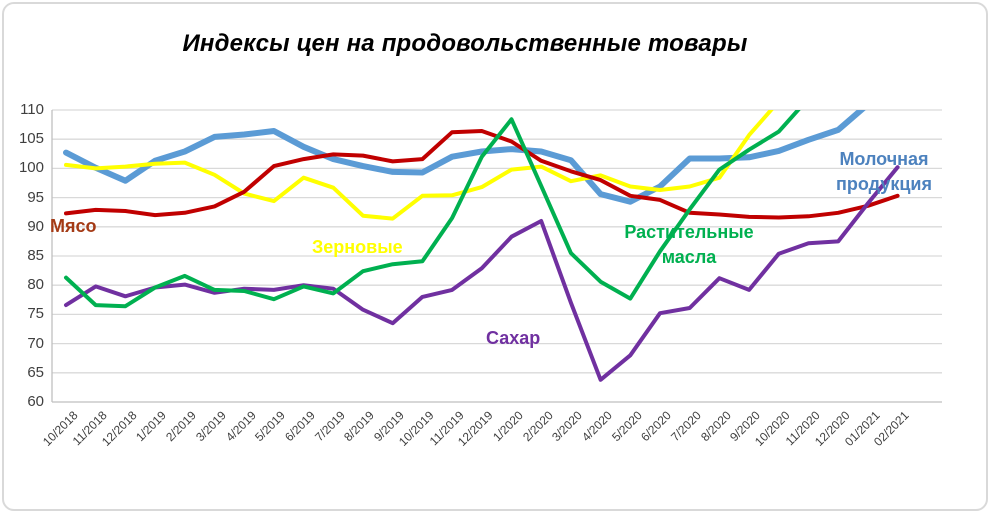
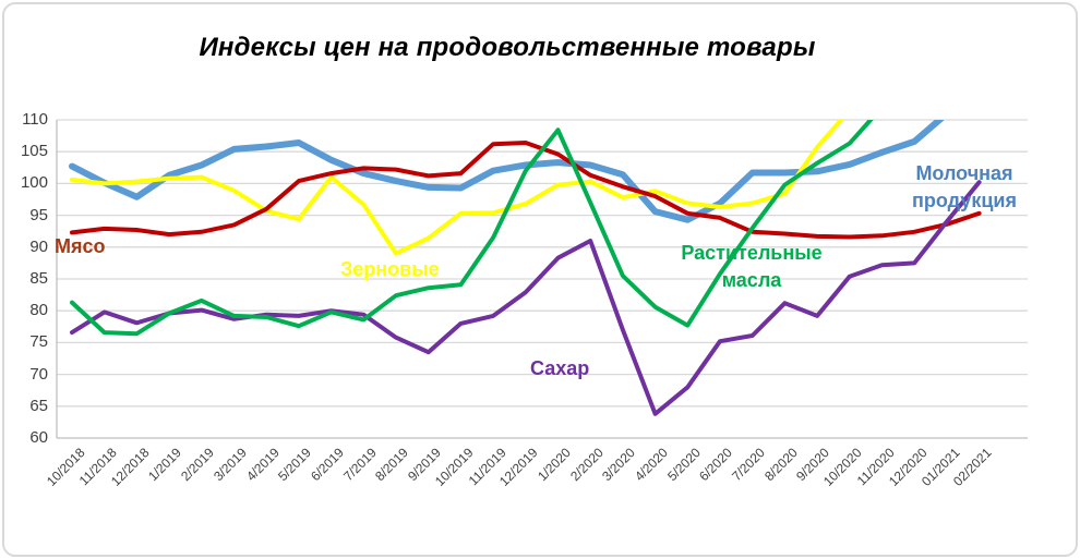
Зерновые/6/2019: 98 -> 101
Зерновые/8/2019: 92 -> 89
